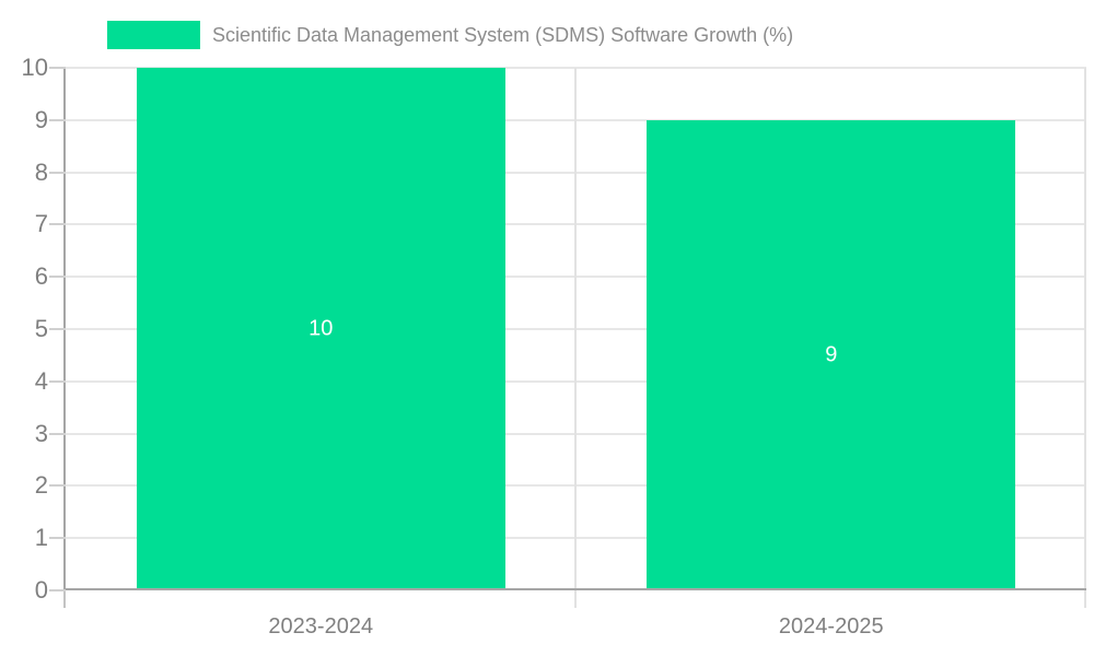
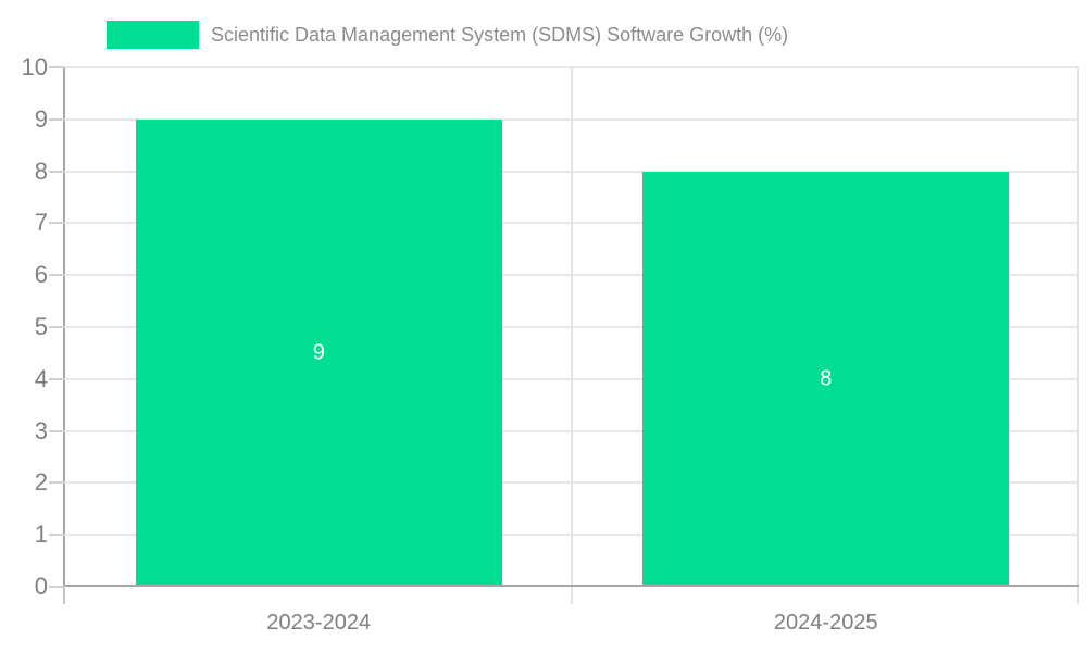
2023-2024: 10 -> 9
2024-2025: 9 -> 8
